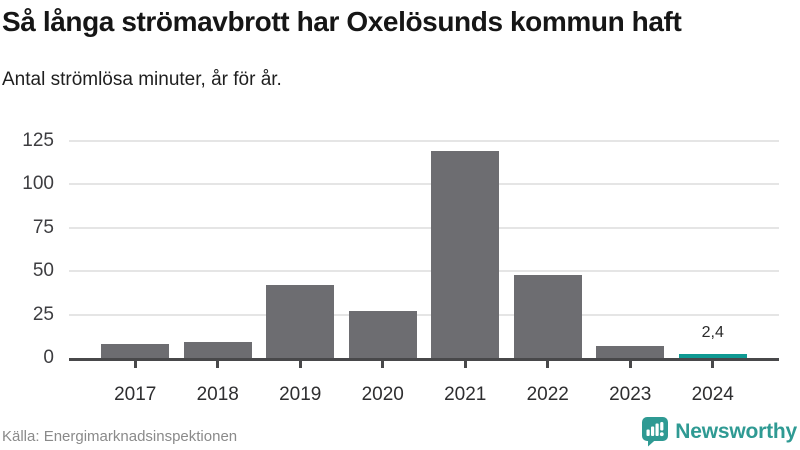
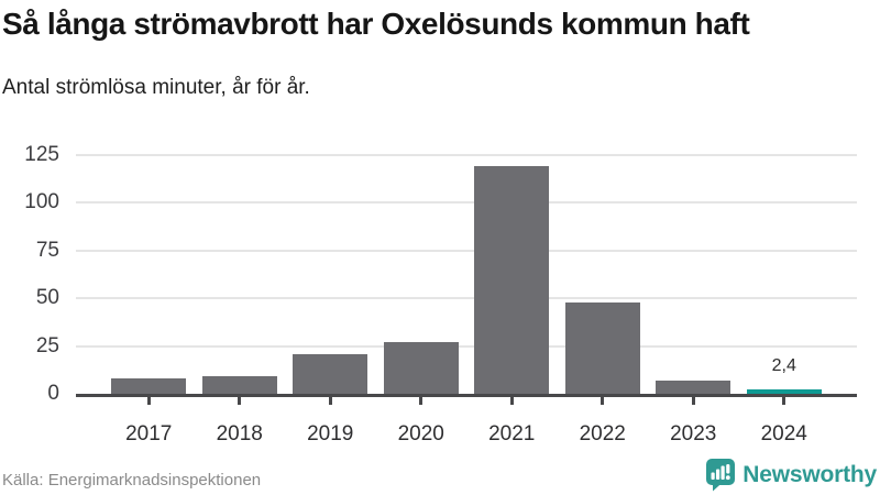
2019: 42 -> 21
